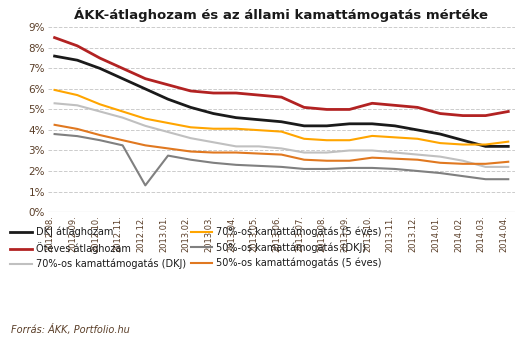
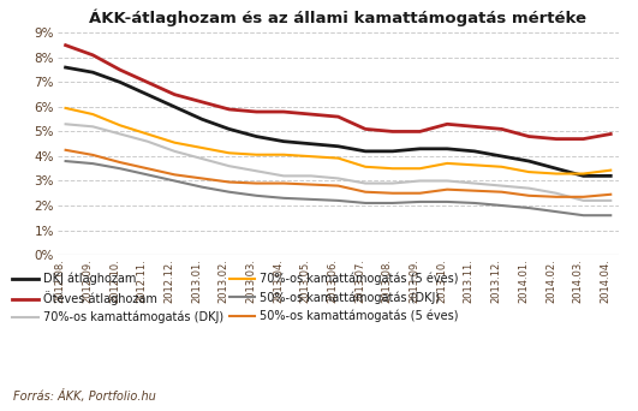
50%-os kamattámogatás (DKJ)/2012.12.: 1.30% -> 3.00%
